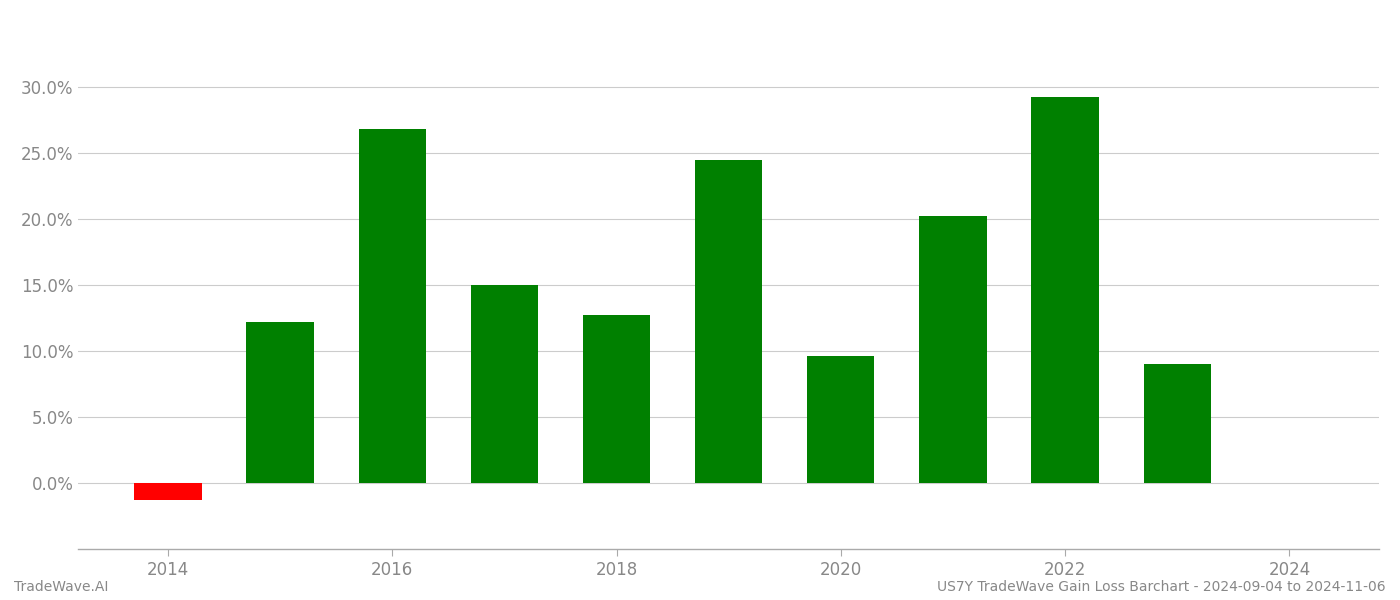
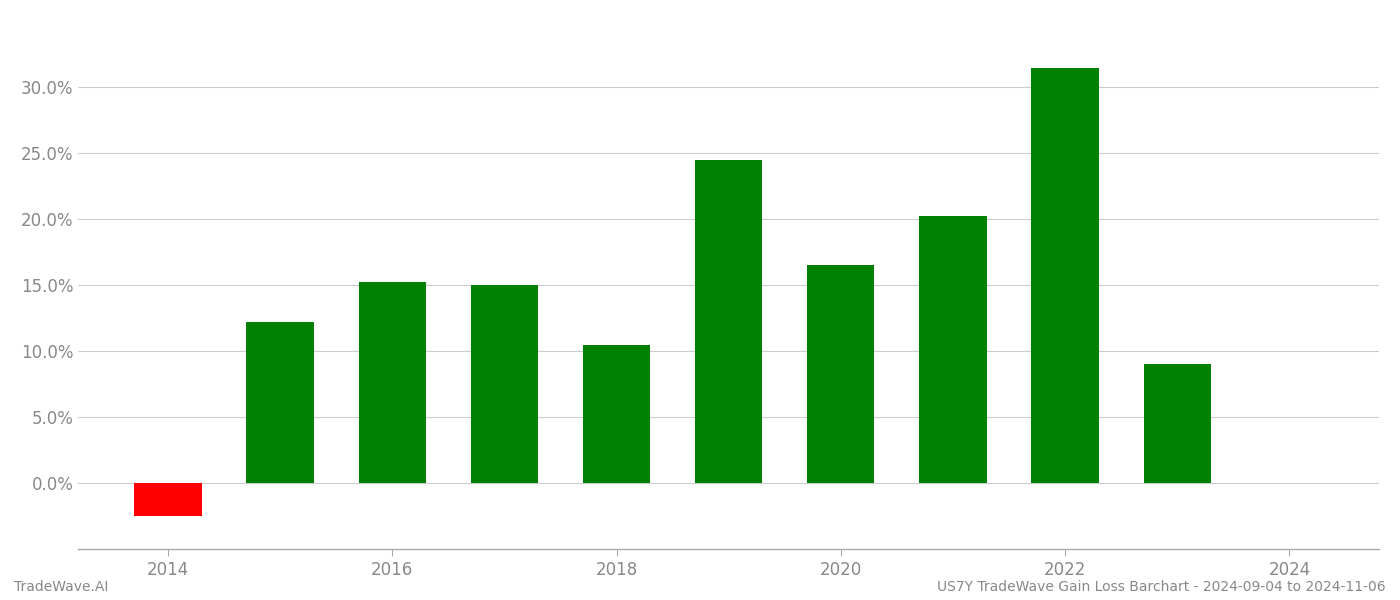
2014: -1.3% -> -2.5%
2016: 26.8% -> 15.2%
2018: 12.7% -> 10.5%
2020: 9.6% -> 16.5%
2022: 29.2% -> 31.4%
